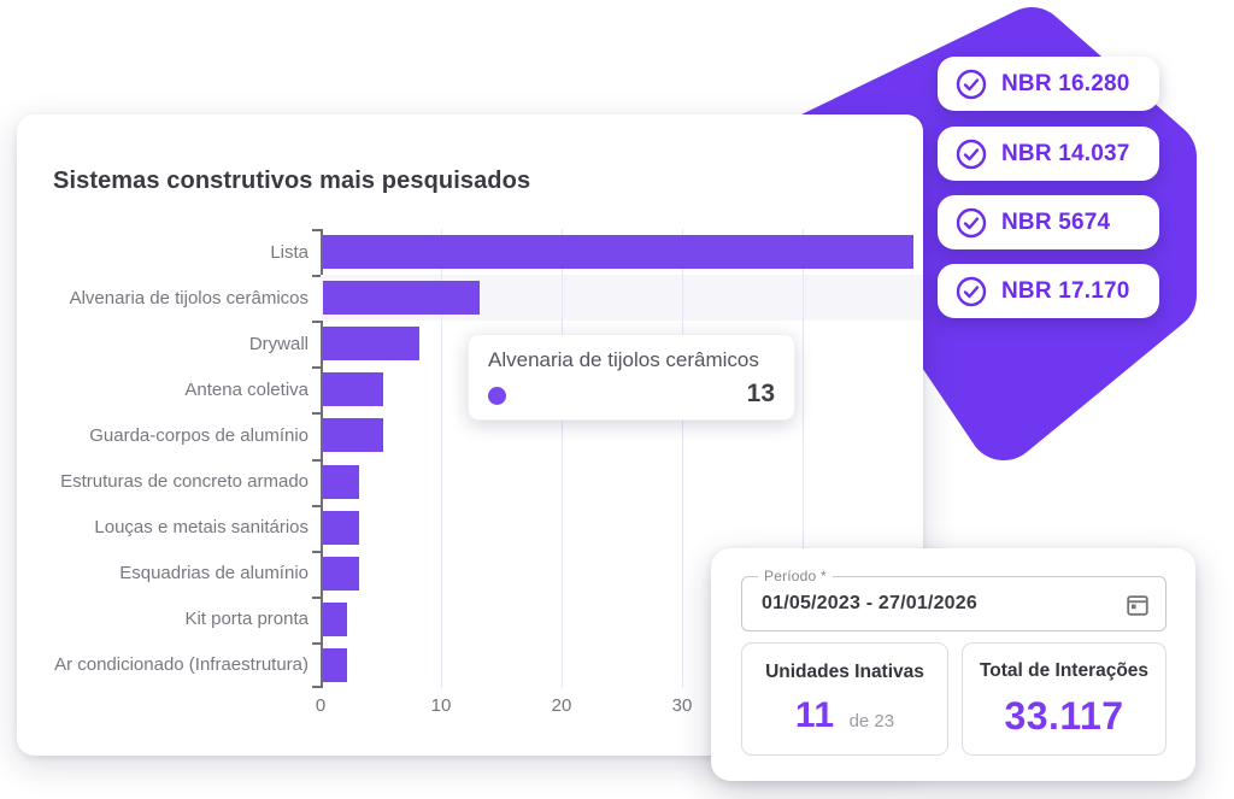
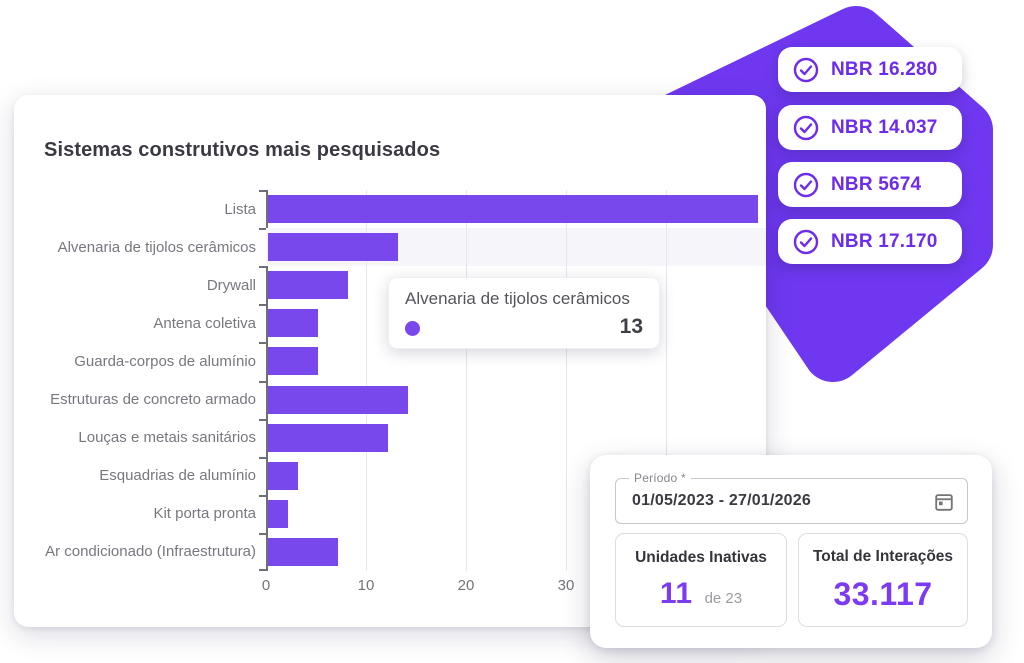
Estruturas de concreto armado: 3 -> 14
Louças e metais sanitários: 3 -> 12
Ar condicionado (Infraestrutura): 2 -> 7
